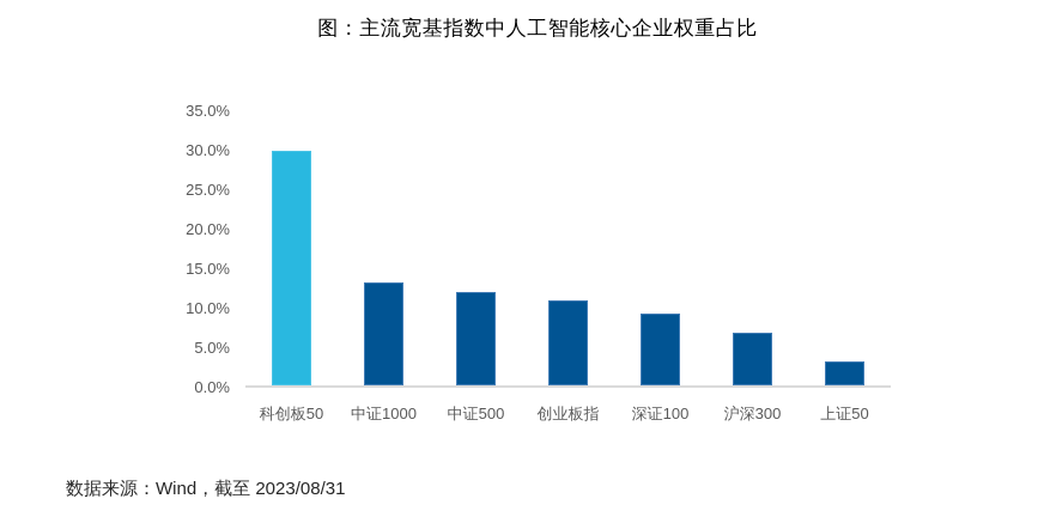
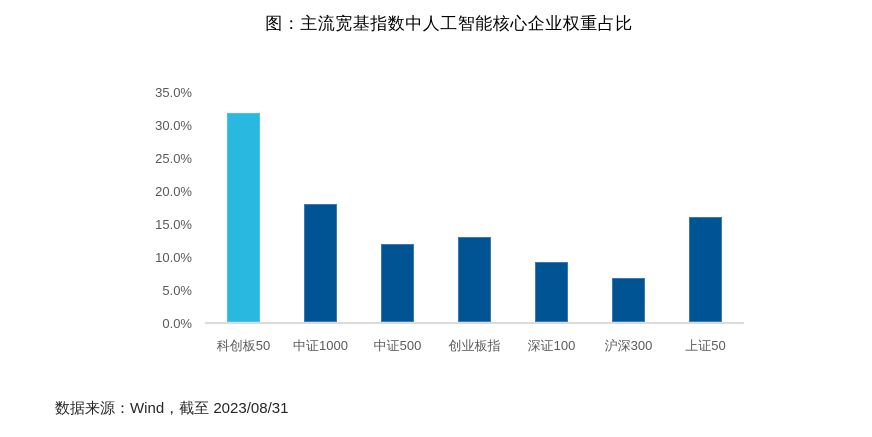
科创板50: 30% -> 32%
中证1000: 13% -> 18%
创业板指: 11% -> 13%
上证50: 3% -> 16%
